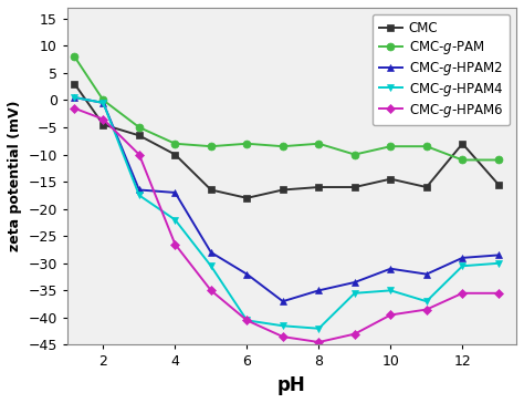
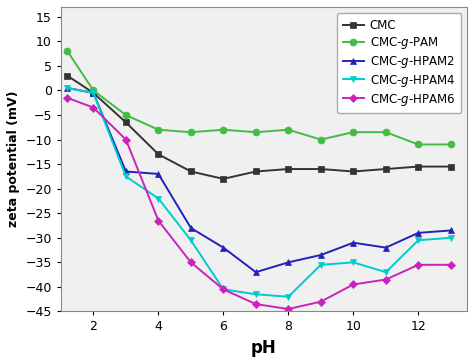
CMC/2: -4.5 -> -0.5
CMC/4: -10.0 -> -13.0
CMC/10: -14.5 -> -16.5
CMC/12: -8.0 -> -15.5
